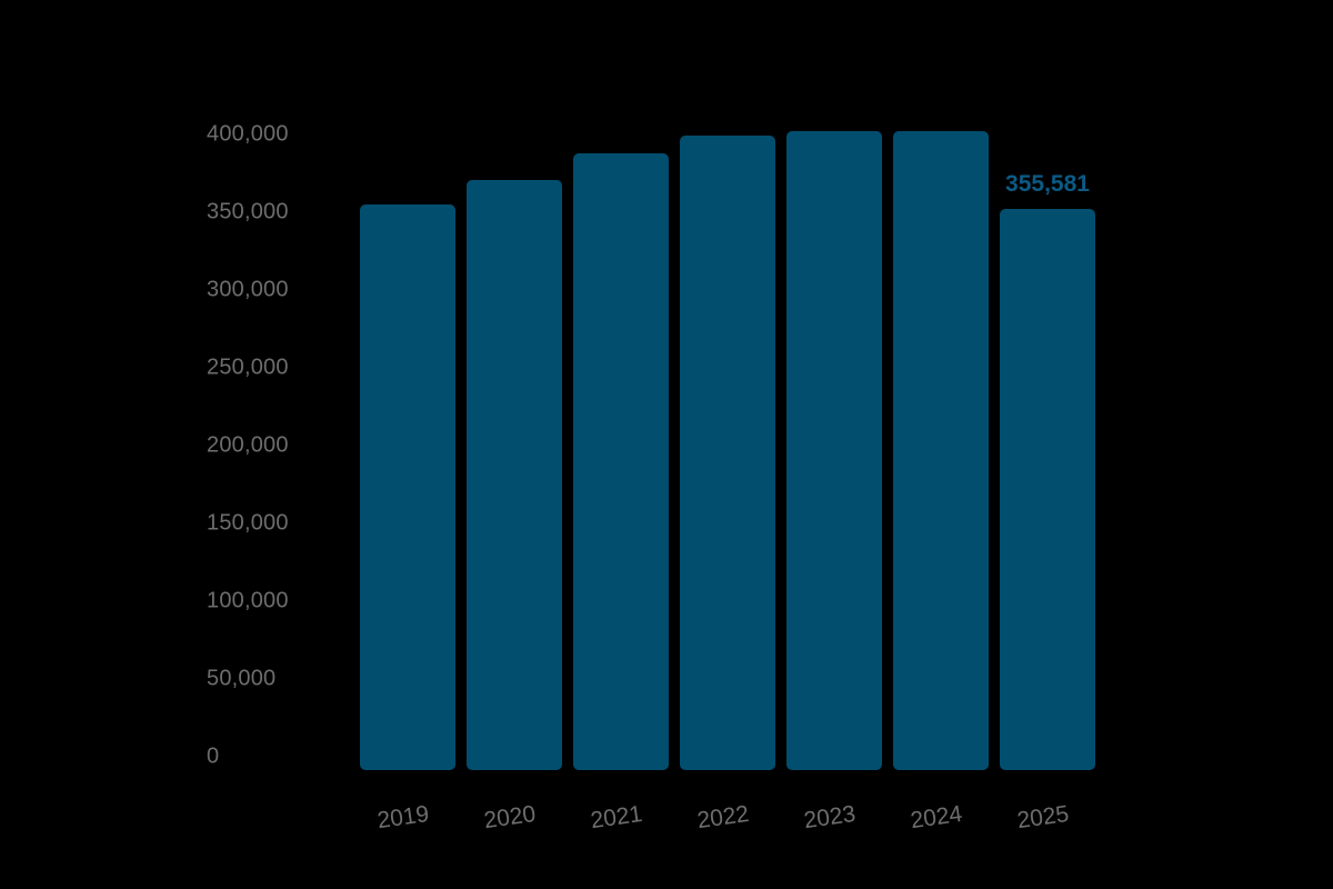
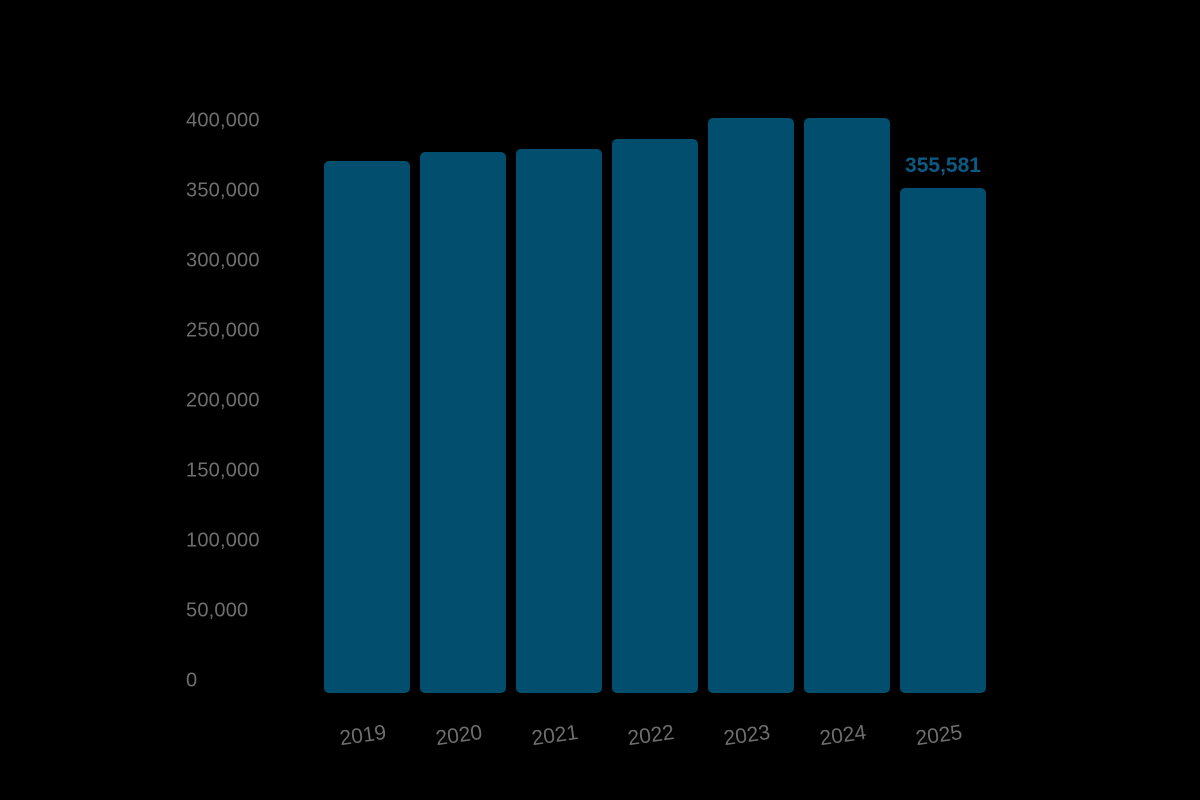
2019: 358000 -> 375000
2020: 374000 -> 381000
2021: 391000 -> 383000
2022: 402000 -> 390000
